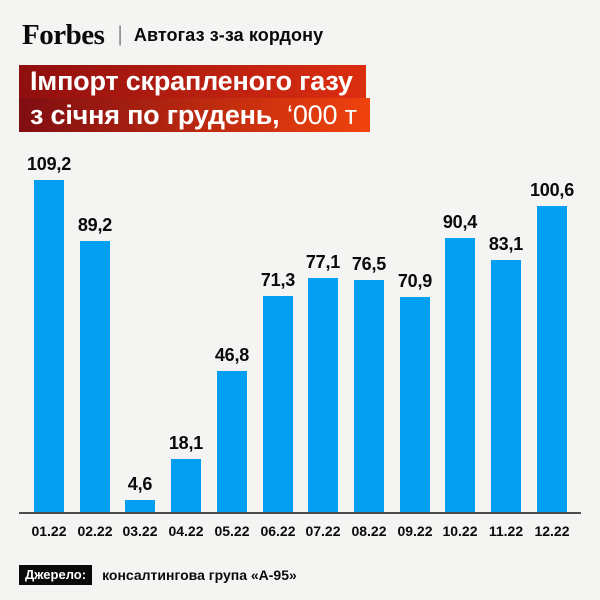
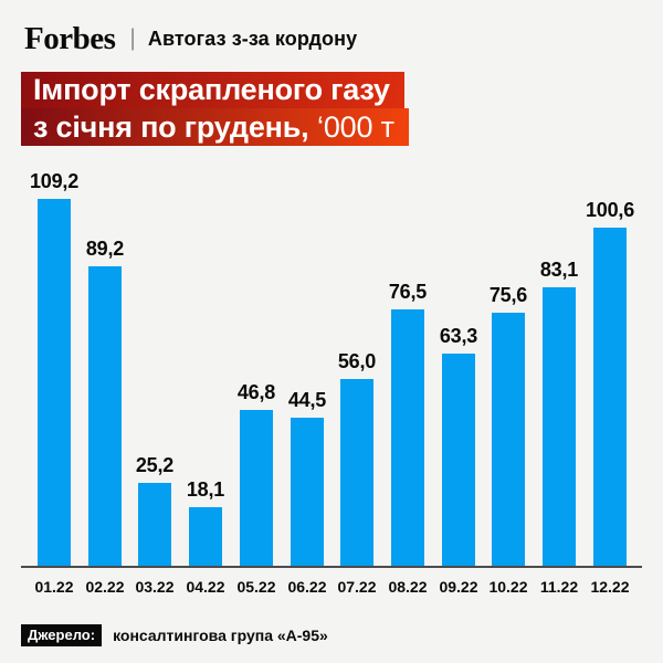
03.22: 4,6 -> 25,2
06.22: 71,3 -> 44,5
07.22: 77,1 -> 56,0
09.22: 70,9 -> 63,3
10.22: 90,4 -> 75,6
